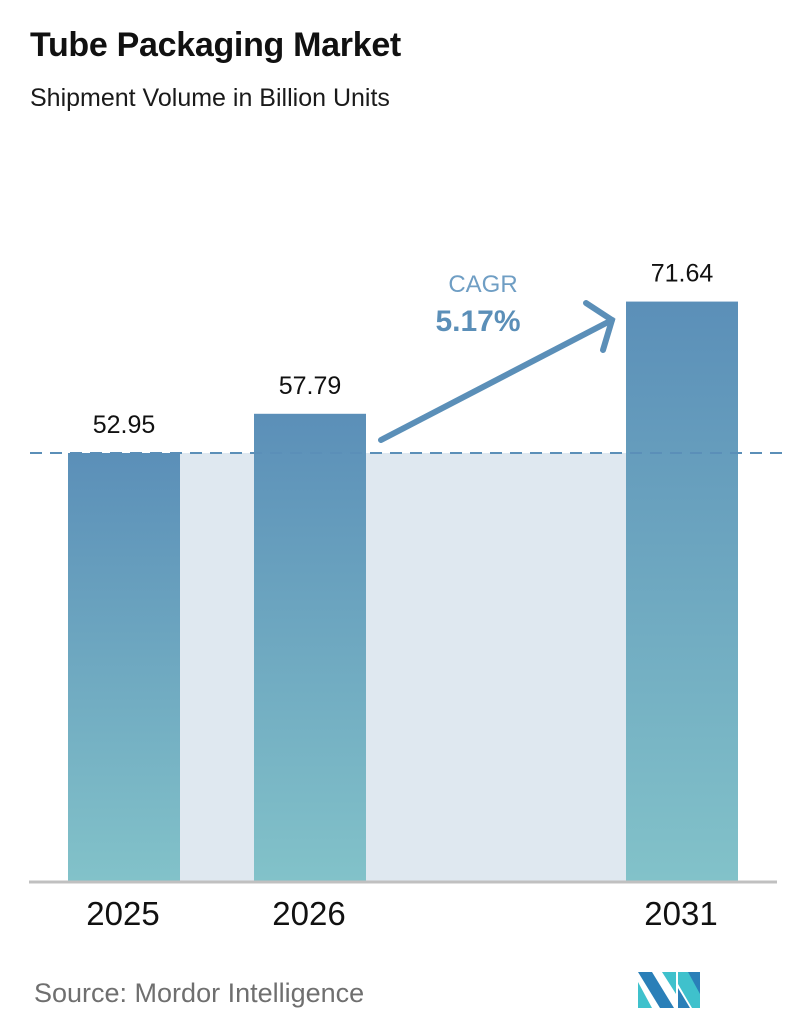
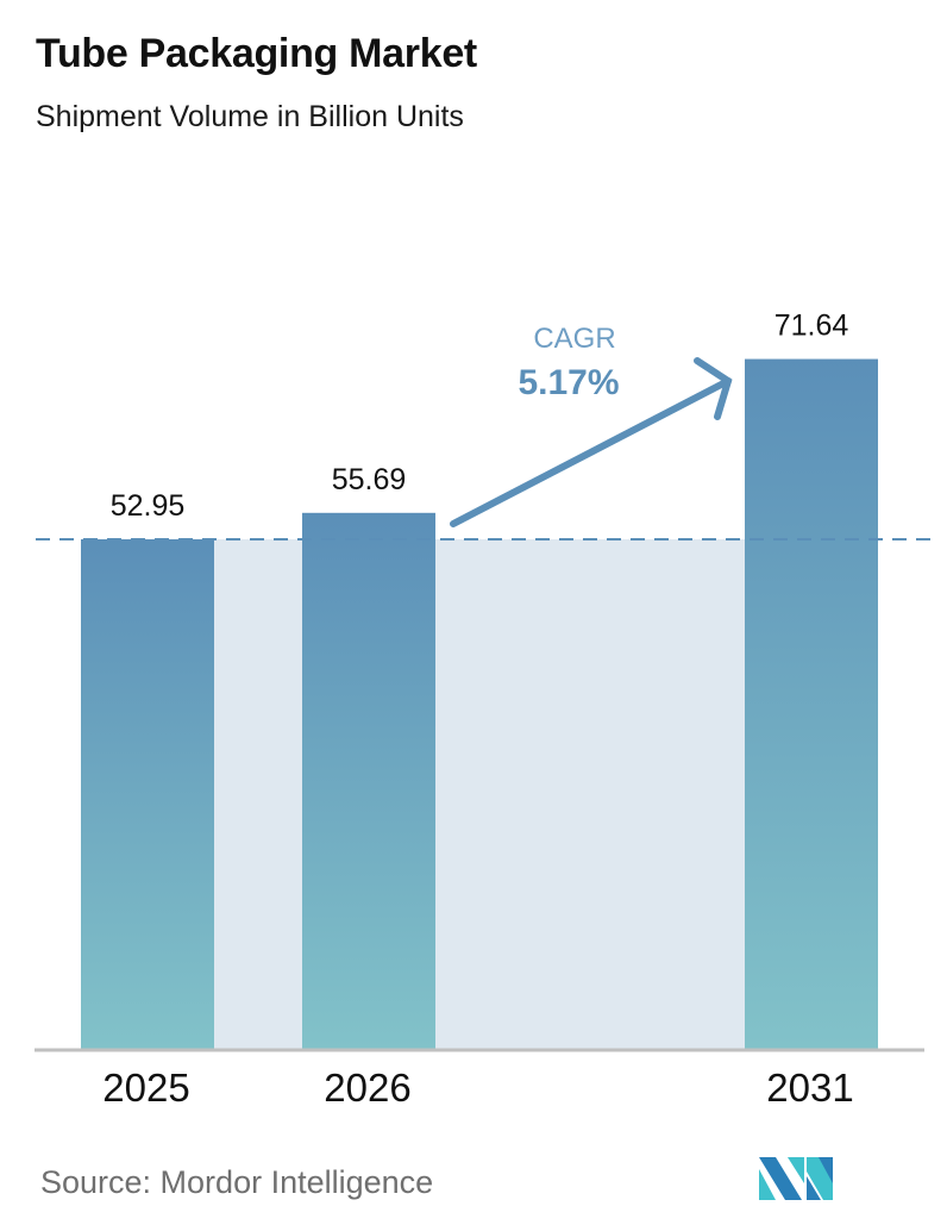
2026: 57.79 -> 55.69
